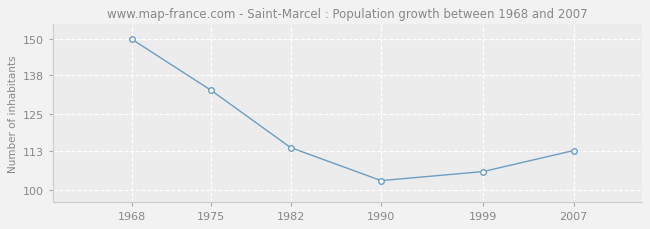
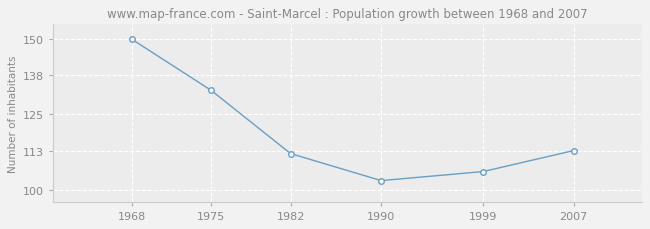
1982: 114 -> 112
